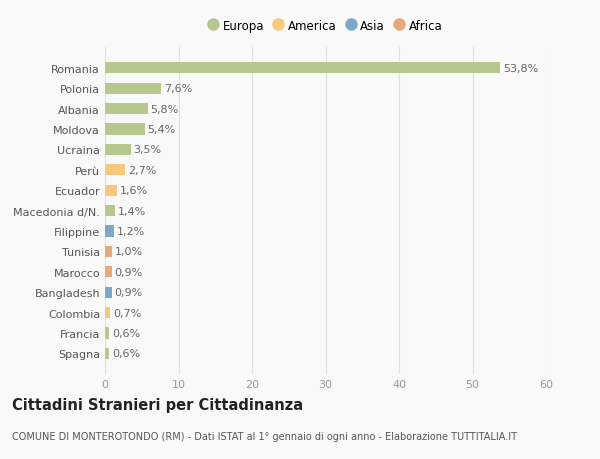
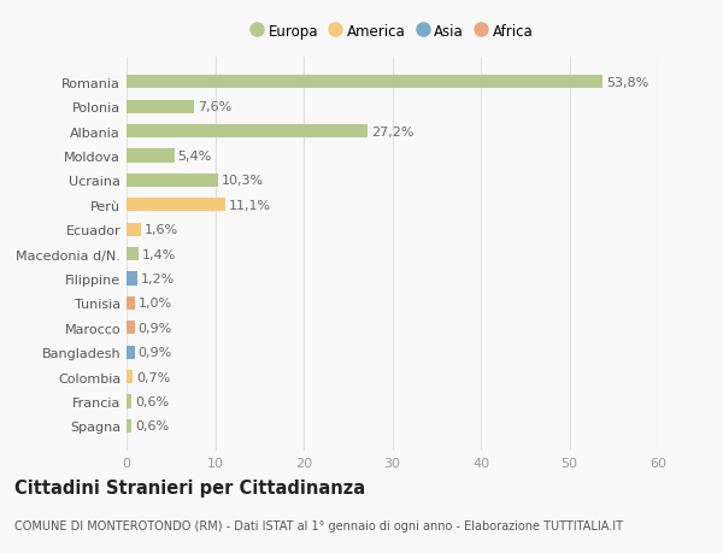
Albania: 5,8% -> 27,2%
Ucraina: 3,5% -> 10,3%
Perù: 2,7% -> 11,1%
